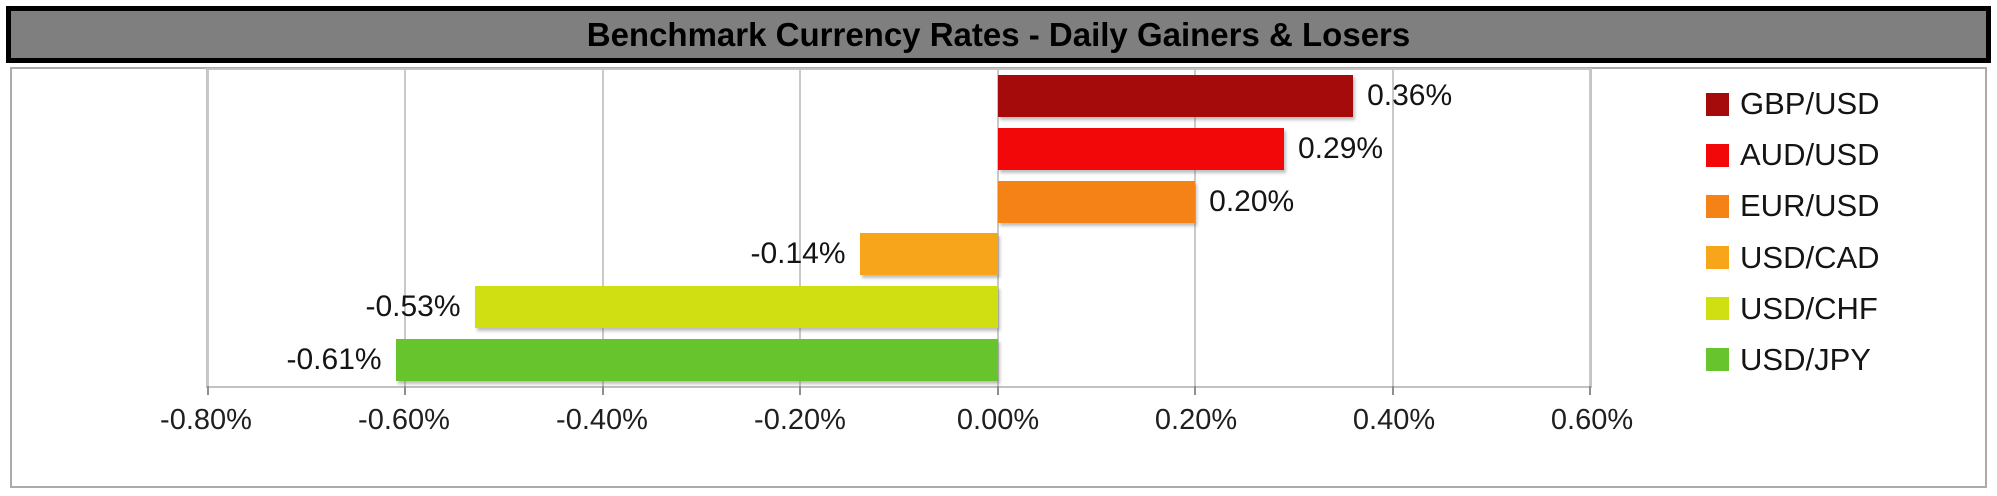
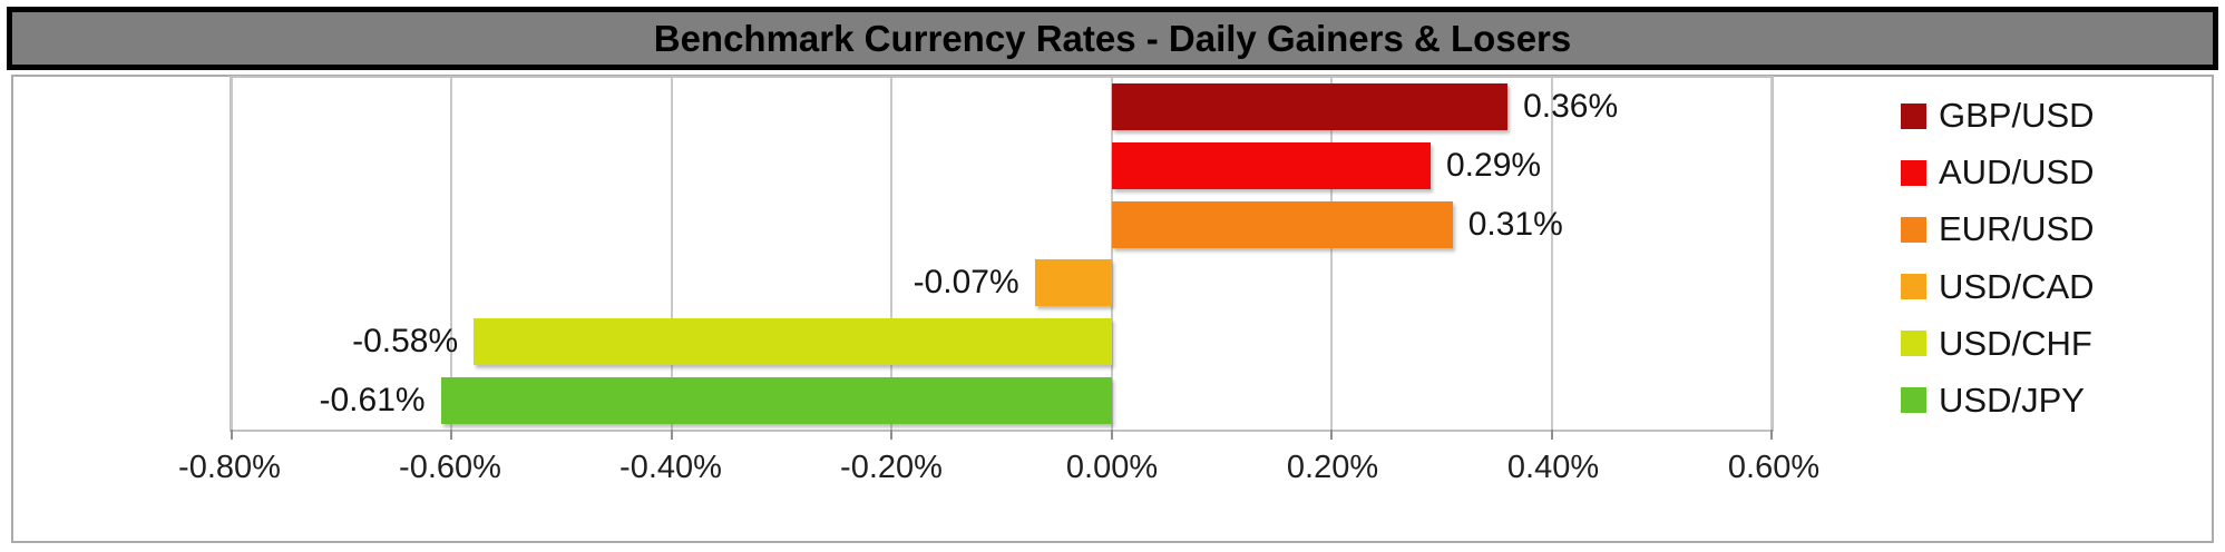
EUR/USD: 0.20% -> 0.31%
USD/CAD: -0.14% -> -0.07%
USD/CHF: -0.53% -> -0.58%
